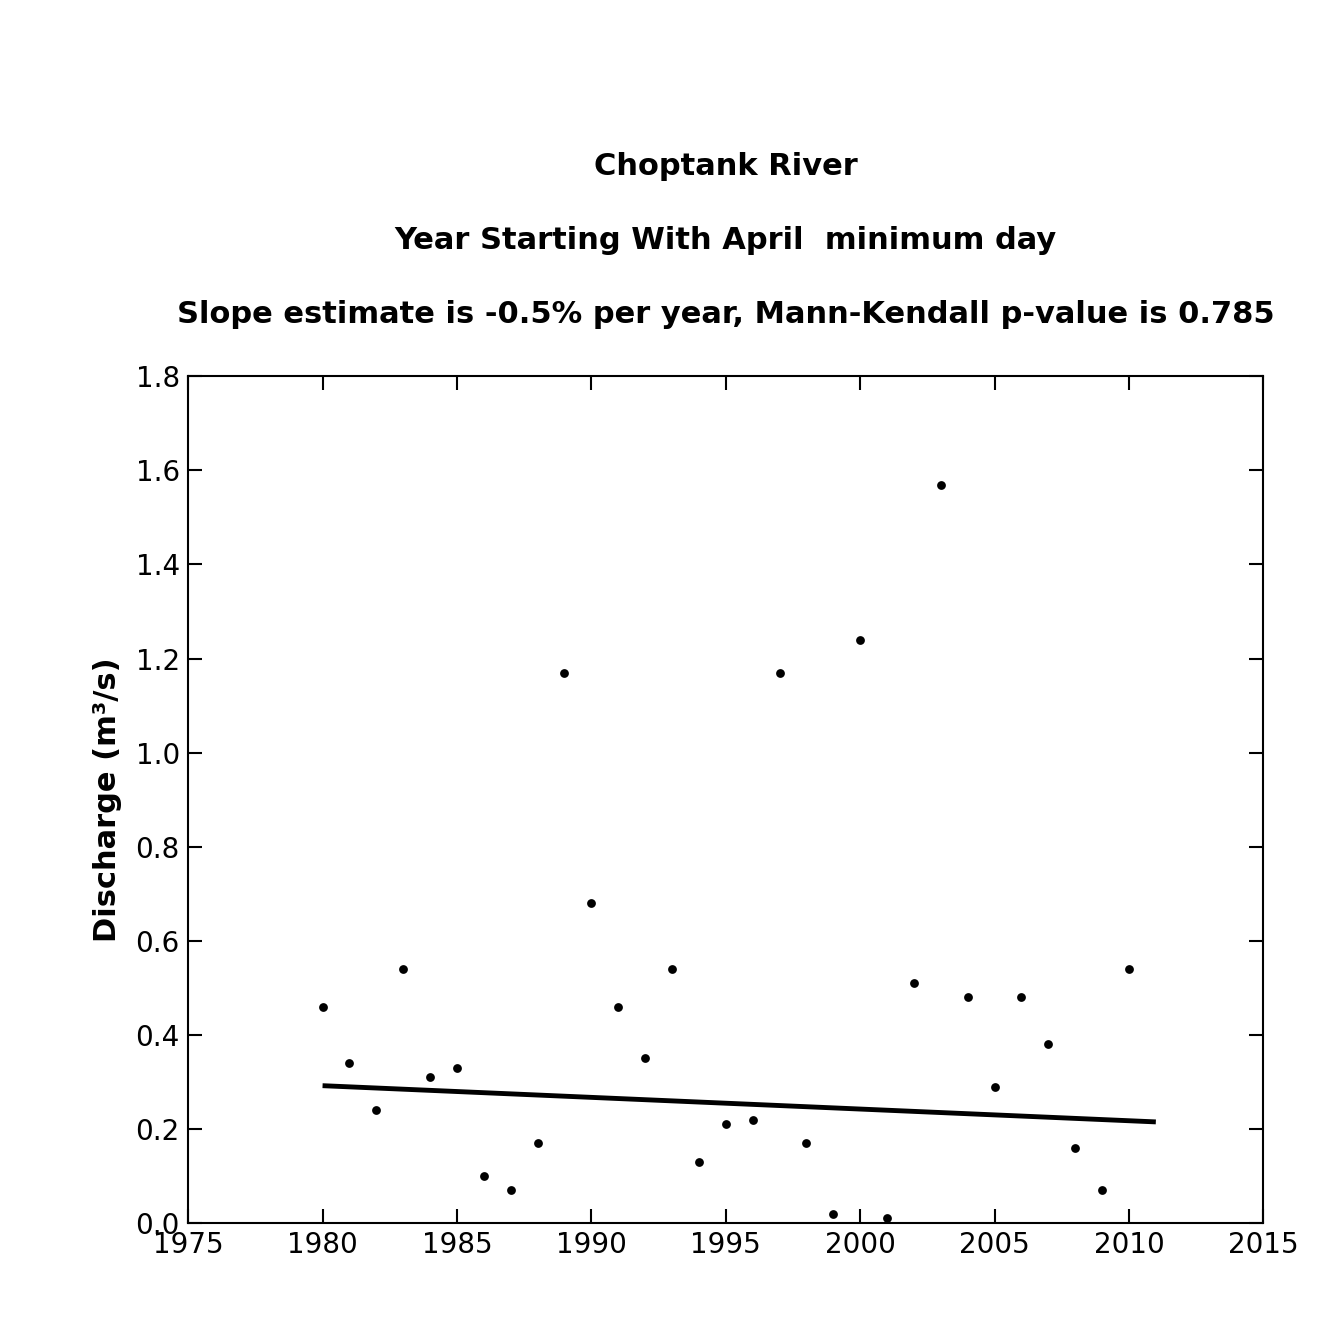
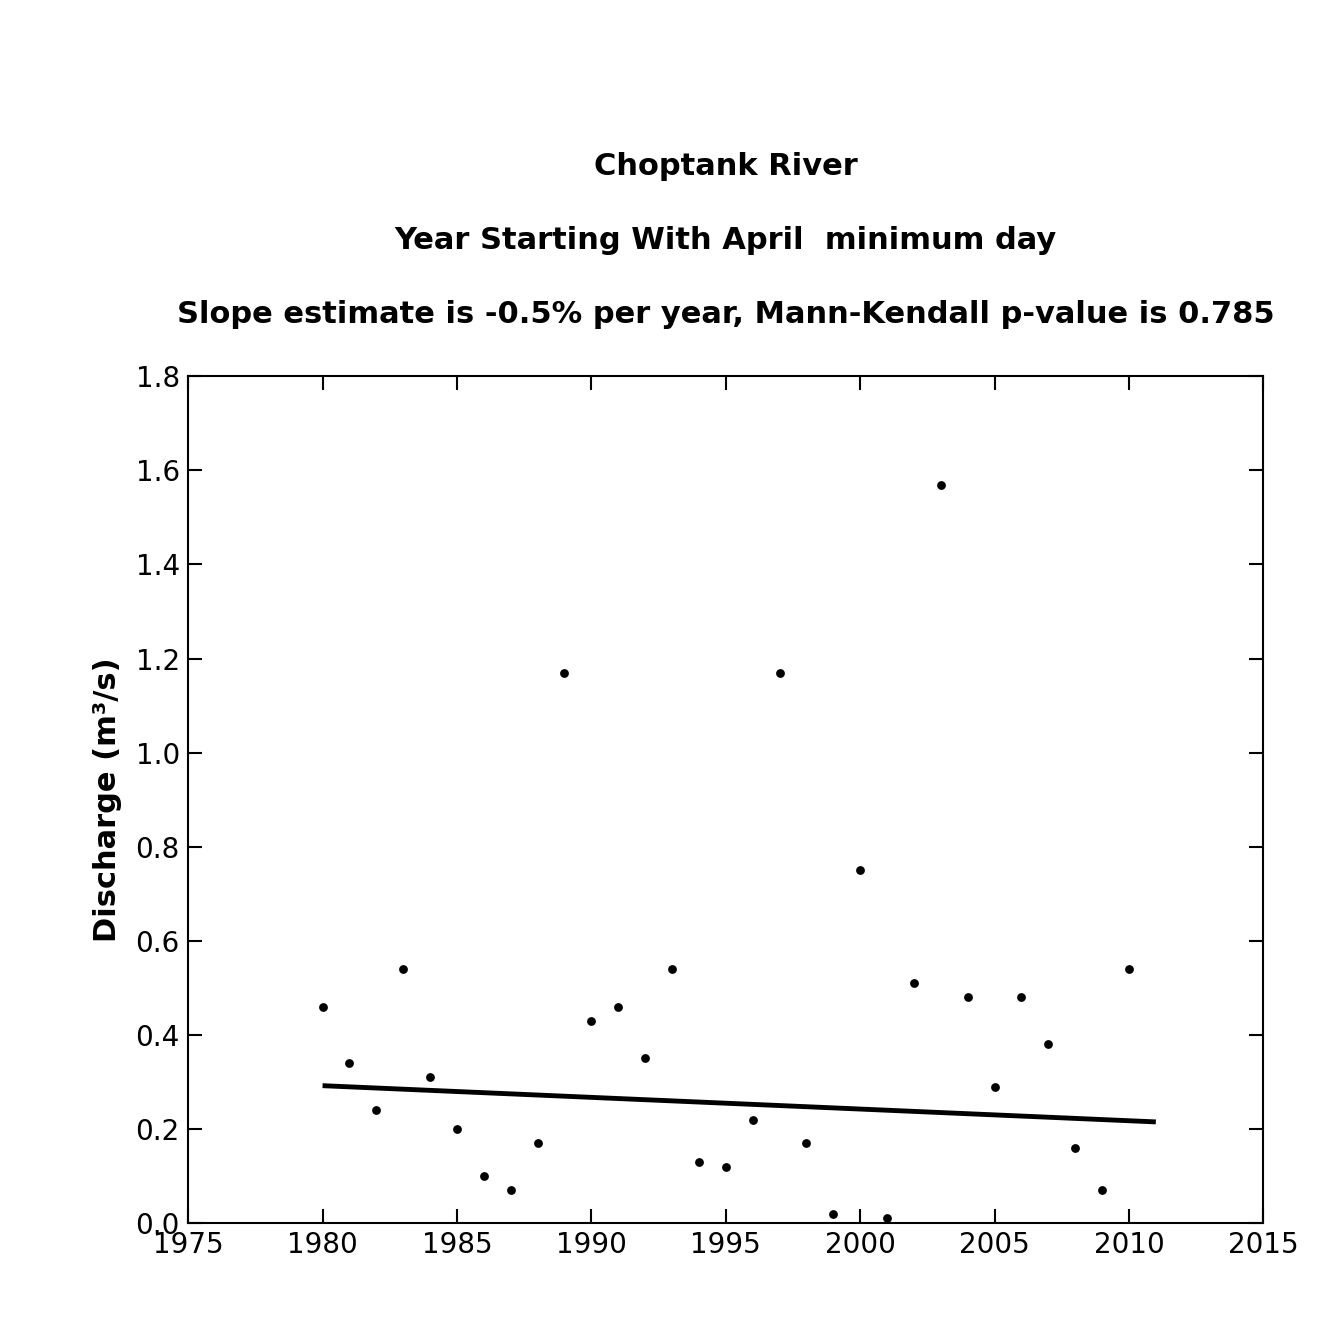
1985: 0.33 -> 0.20
1990: 0.68 -> 0.43
1995: 0.21 -> 0.12
2000: 1.24 -> 0.75
